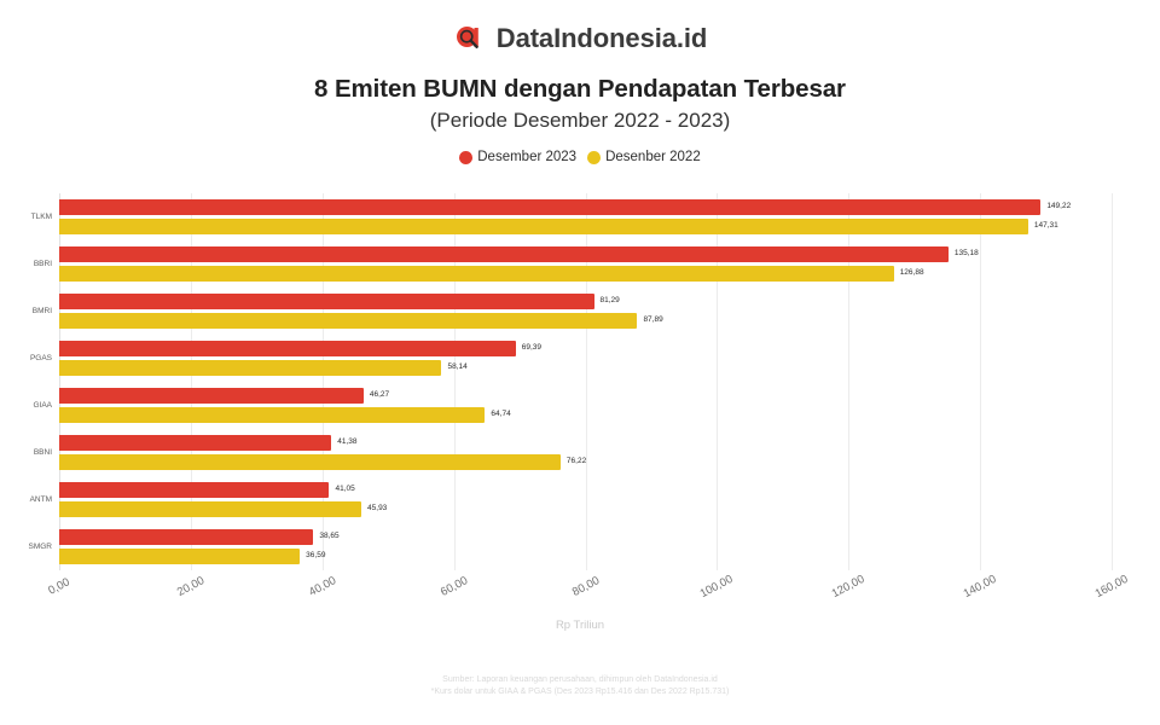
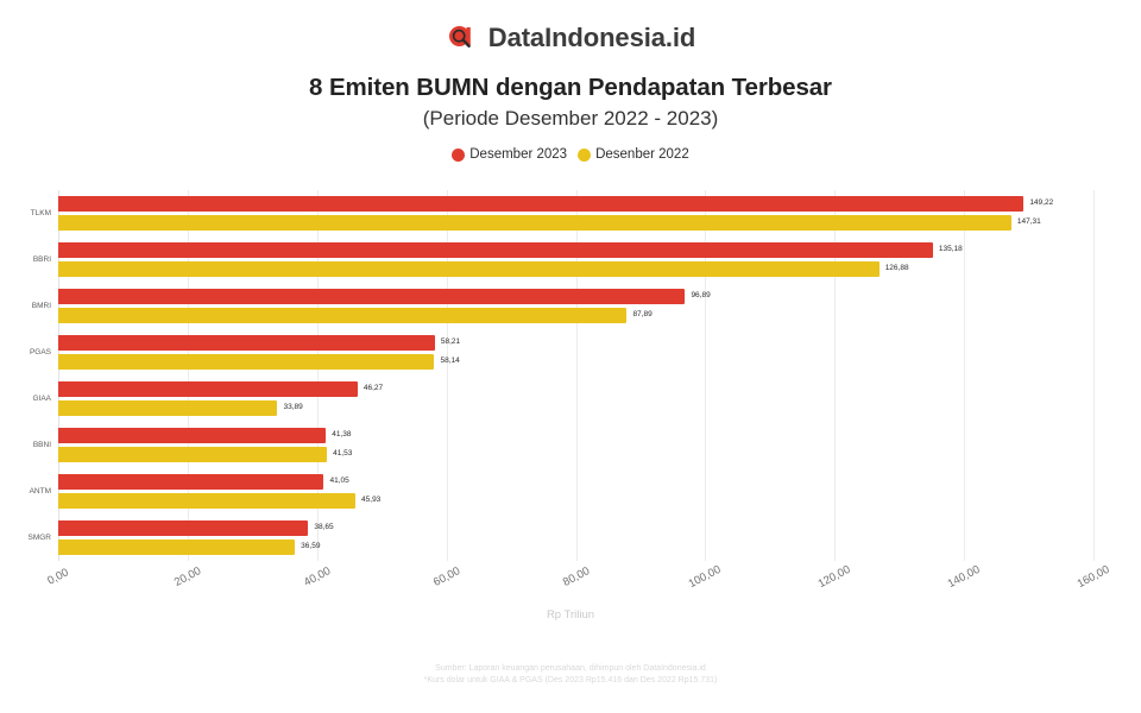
Desember 2023/BMRI: 81,29 -> 96,89
Desember 2023/PGAS: 69,39 -> 58,21
Desenber 2022/GIAA: 64,74 -> 33,89
Desenber 2022/BBNI: 76,22 -> 41,53
